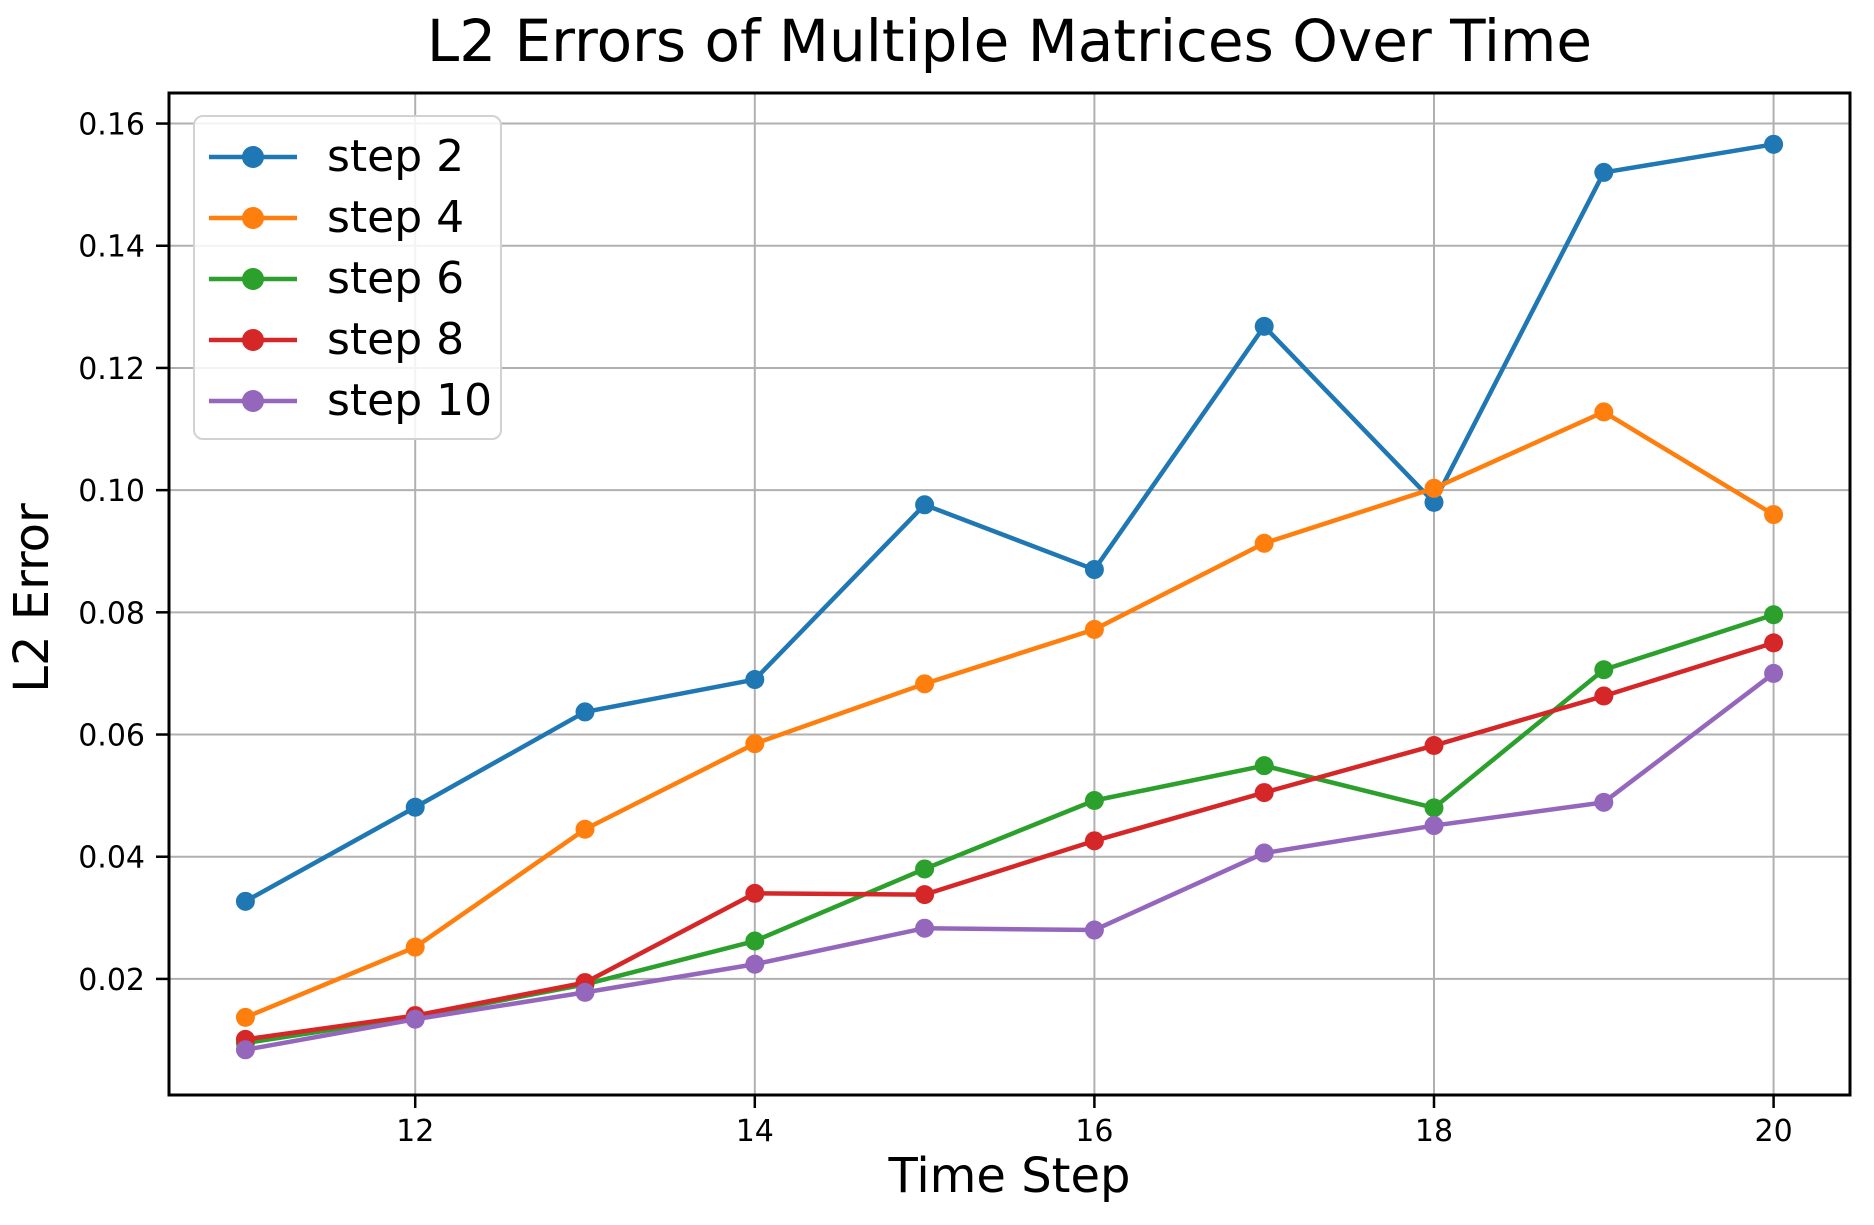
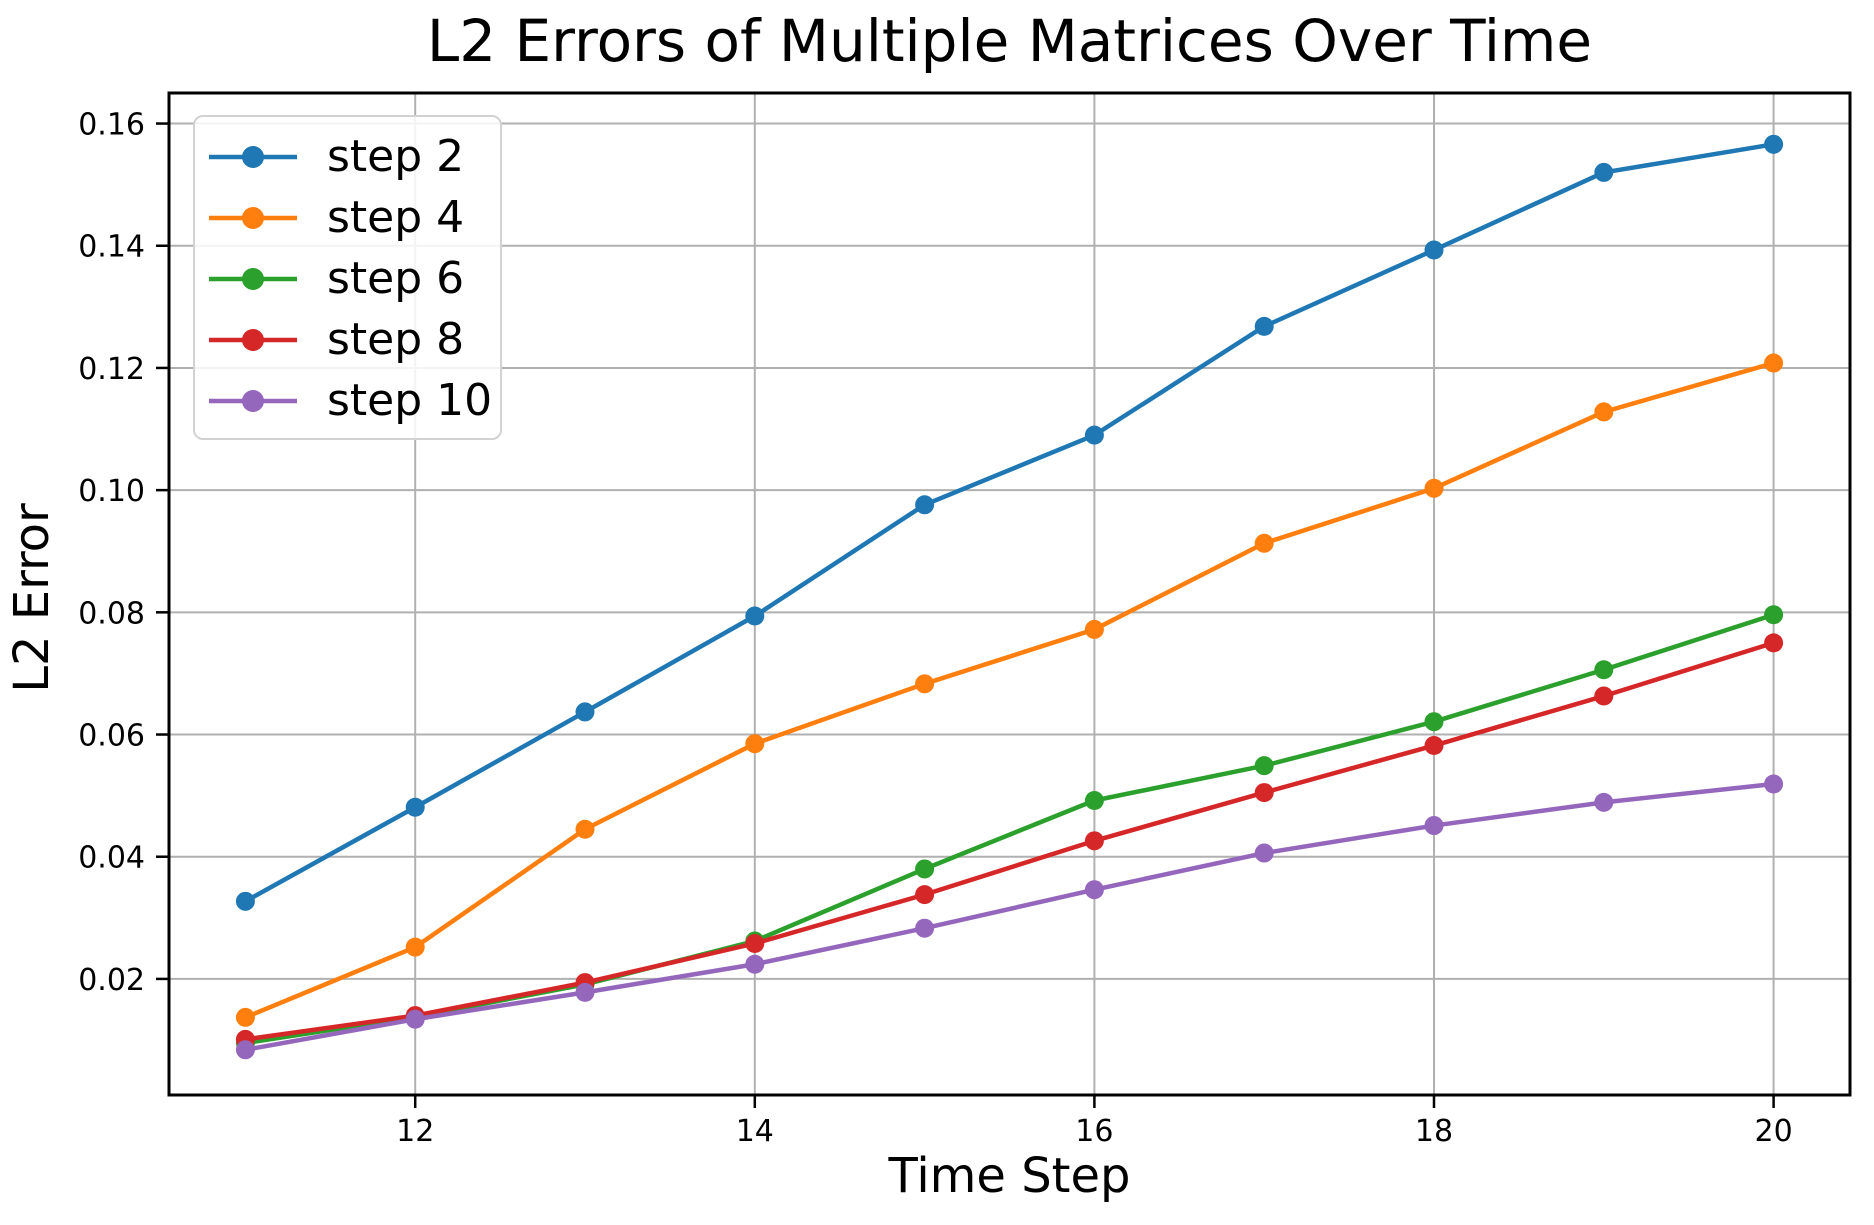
step 2/14: 0.069 -> 0.079
step 8/14: 0.034 -> 0.026
step 2/16: 0.087 -> 0.109
step 10/16: 0.028 -> 0.035
step 2/18: 0.098 -> 0.139
step 6/18: 0.048 -> 0.062
step 4/20: 0.096 -> 0.121
step 10/20: 0.070 -> 0.052
